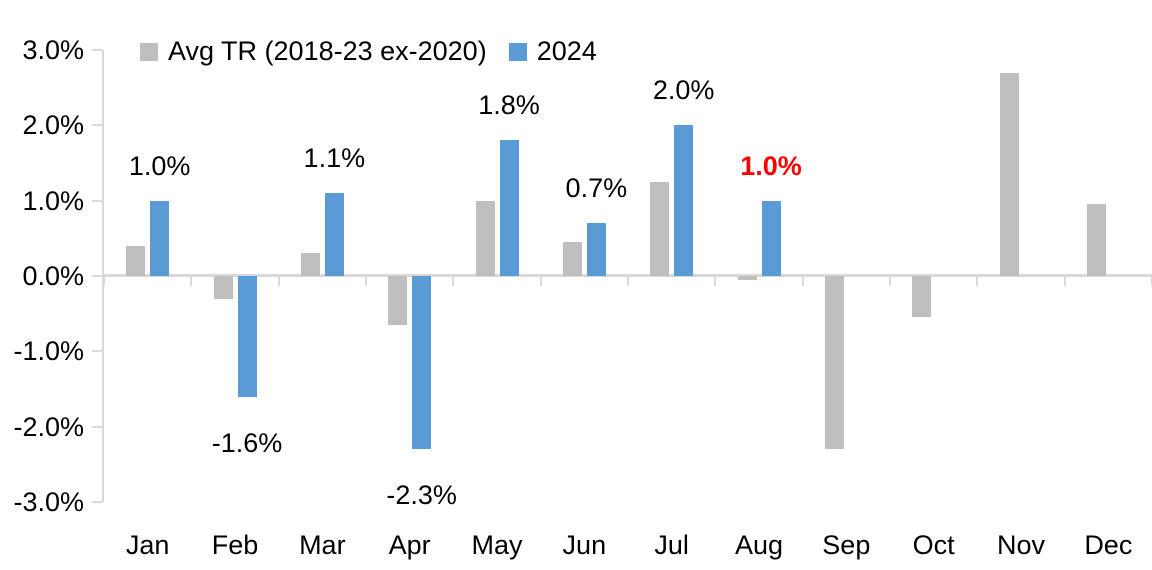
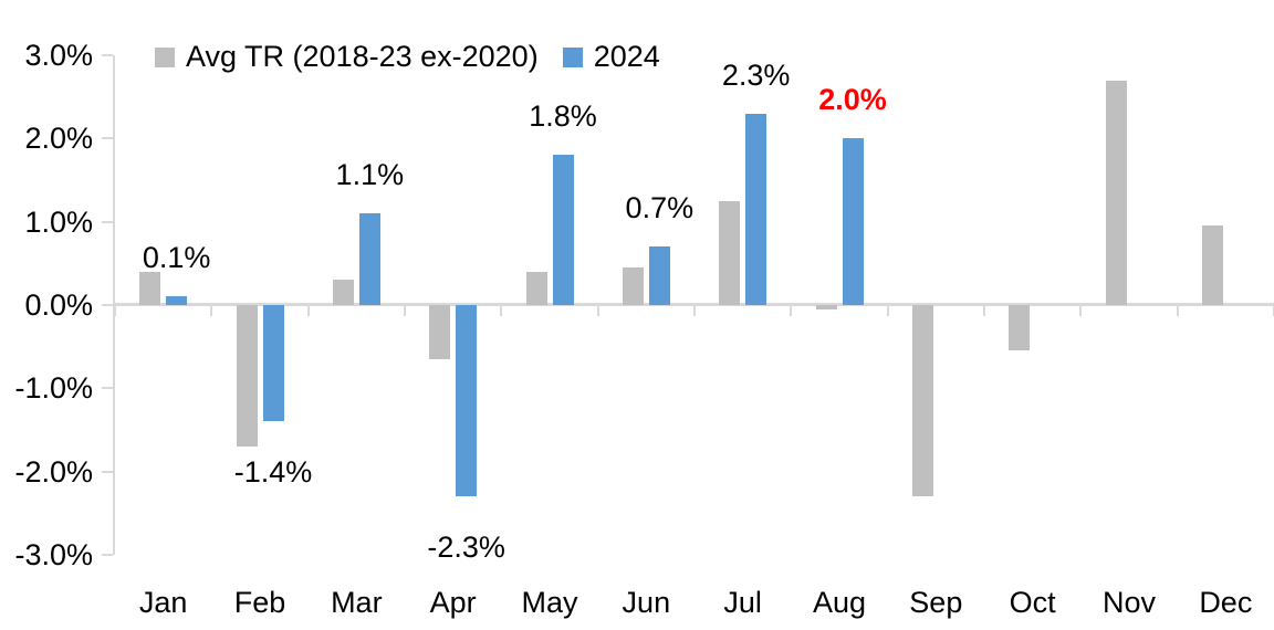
2024/Jan: 1.0% -> 0.1%
Avg TR (2018-23 ex-2020)/Feb: -0.3% -> -1.7%
2024/Feb: -1.6% -> -1.4%
Avg TR (2018-23 ex-2020)/May: 1.0% -> 0.4%
2024/Jul: 2.0% -> 2.3%
2024/Aug: 1.0% -> 2.0%
